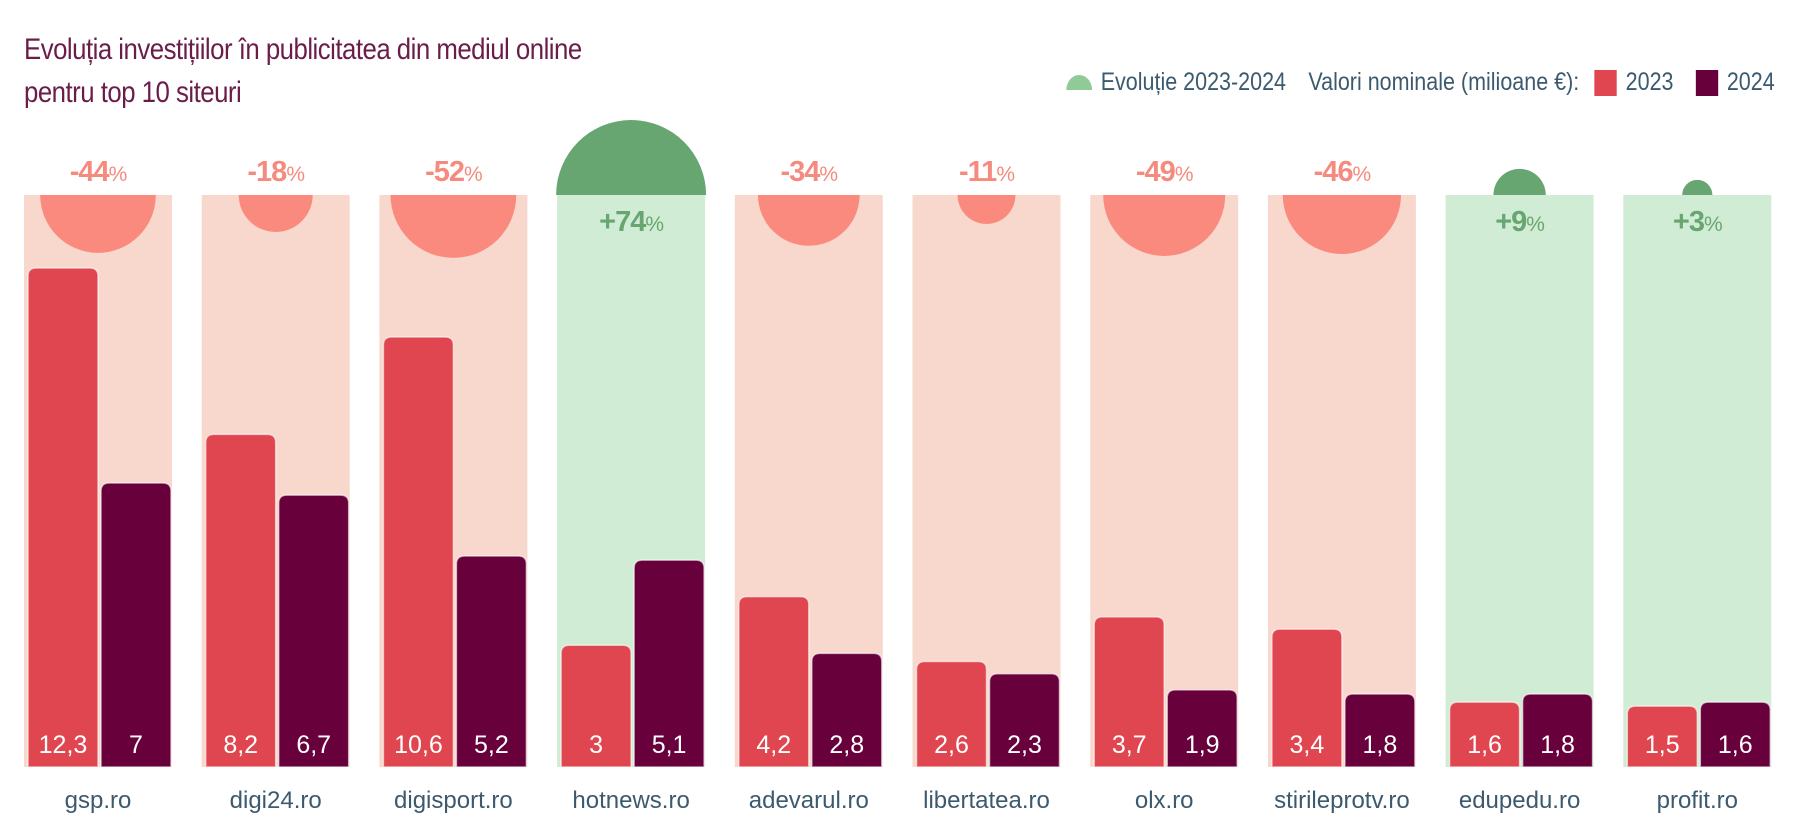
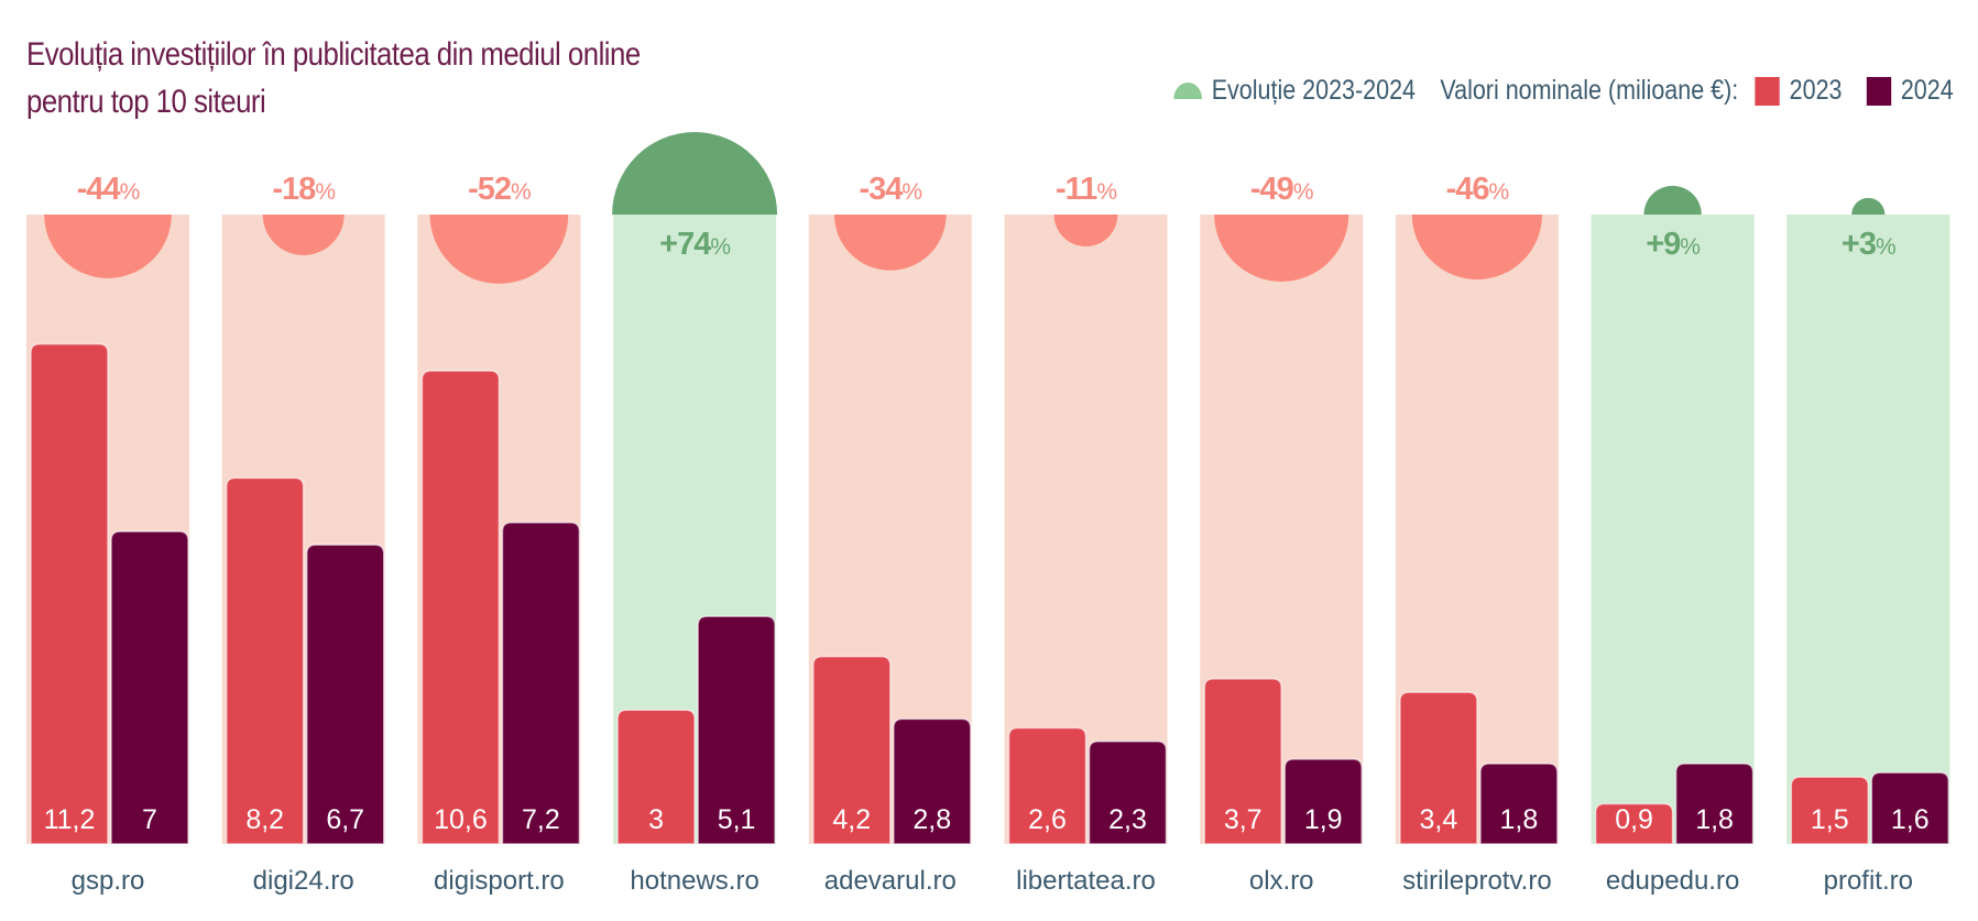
2023/gsp.ro: 12,3 -> 11,2
2024/digisport.ro: 5,2 -> 7,2
2023/edupedu.ro: 1,6 -> 0,9
